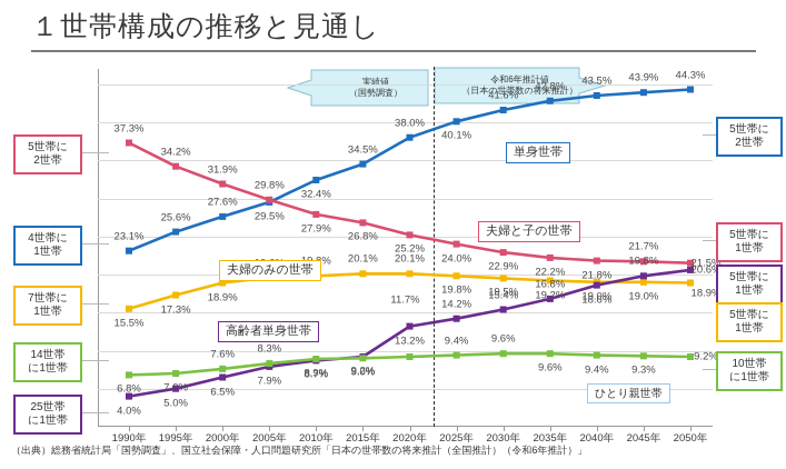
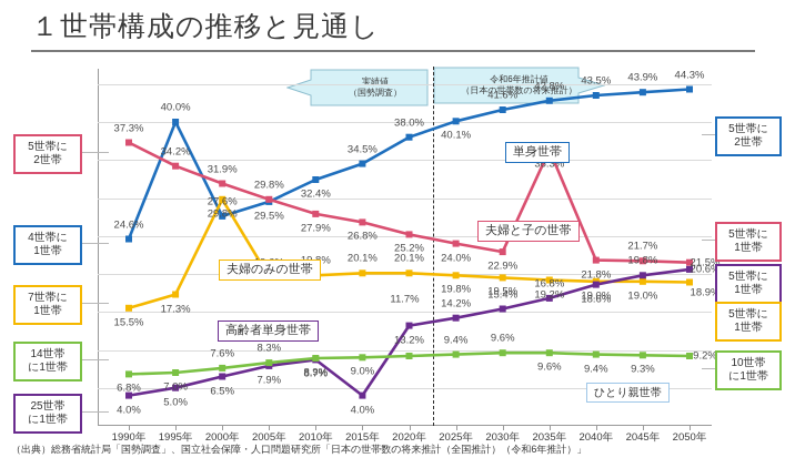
単身世帯/1990年: 23.1% -> 24.6%
単身世帯/1995年: 25.6% -> 40.0%
夫婦のみの世帯/2000年: 18.9% -> 29.8%
高齢者単身世帯/2015年: 9.2% -> 4.0%
夫婦と子の世帯/2035年: 22.2% -> 36.3%
